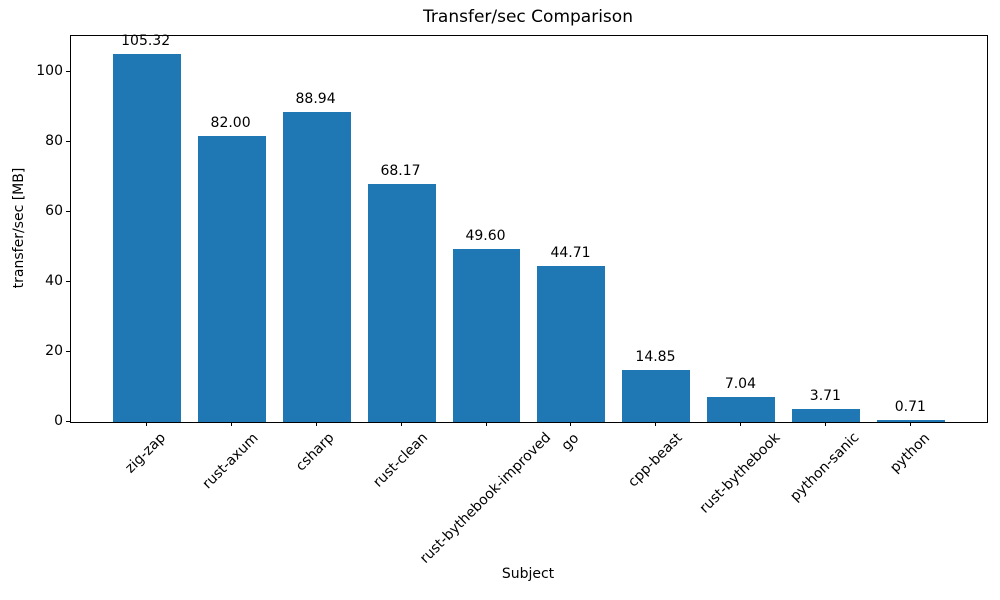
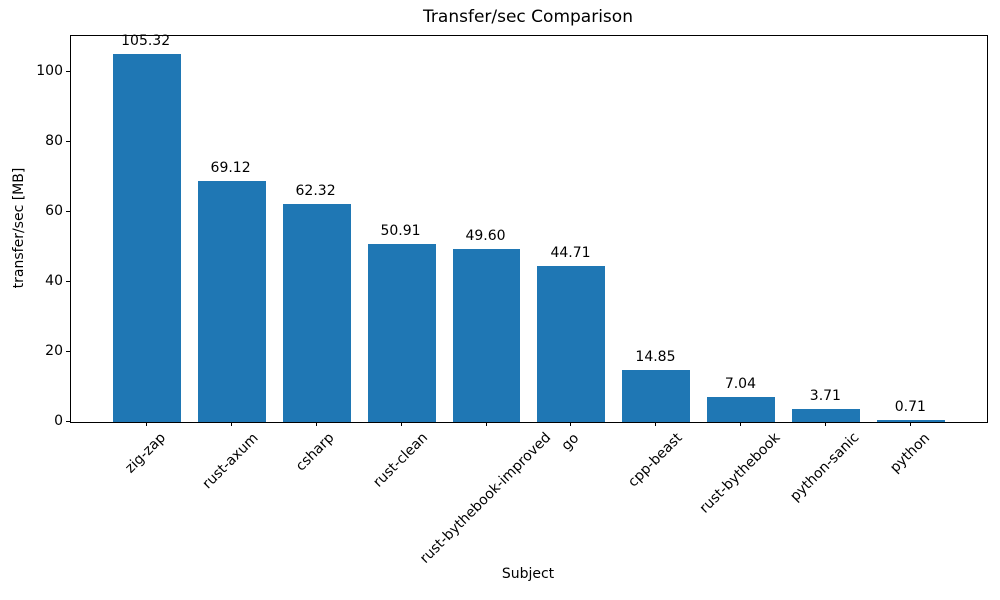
rust-axum: 82.00 -> 69.12
csharp: 88.94 -> 62.32
rust-clean: 68.17 -> 50.91
